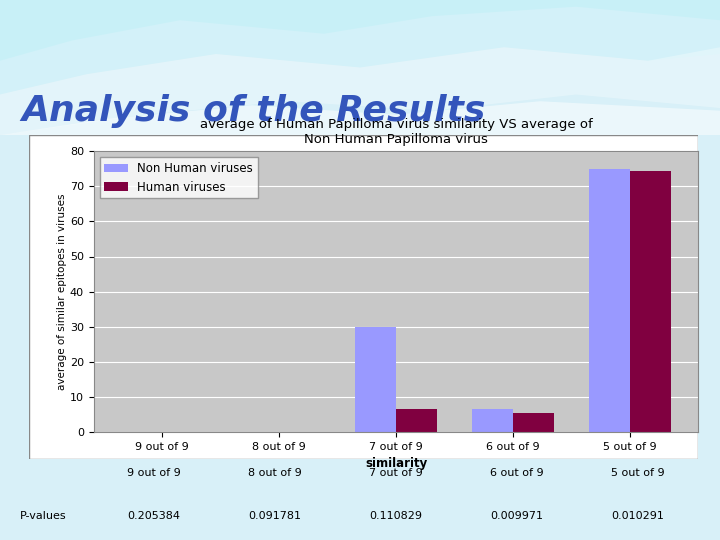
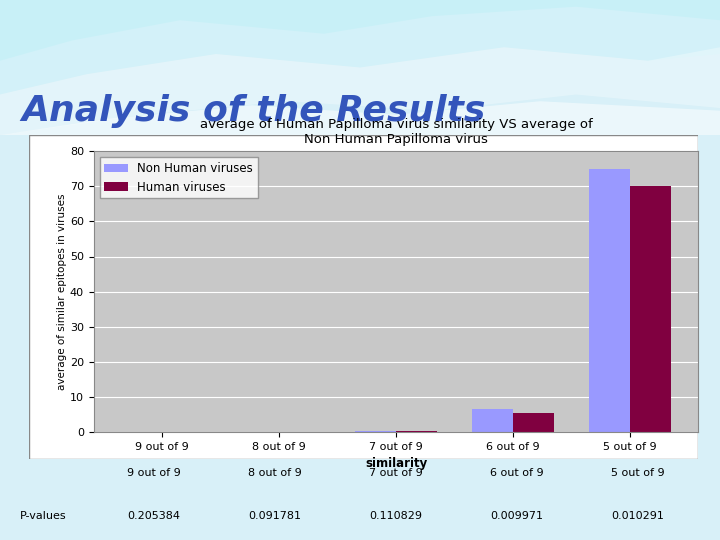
Non Human viruses/7 out of 9: 30.0 -> 0.3
Human viruses/7 out of 9: 6.5 -> 0.4
Human viruses/5 out of 9: 74.5 -> 70.0
